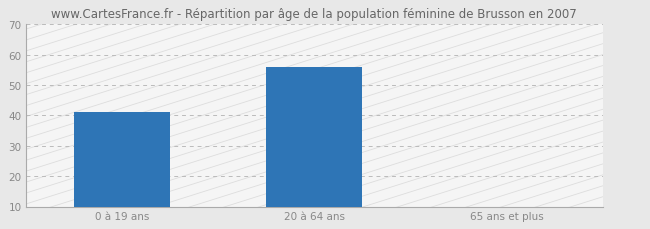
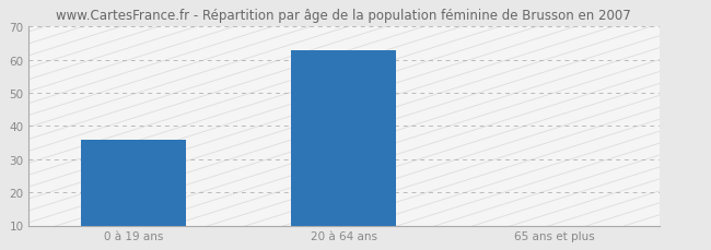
0 à 19 ans: 41 -> 36
20 à 64 ans: 56 -> 63
